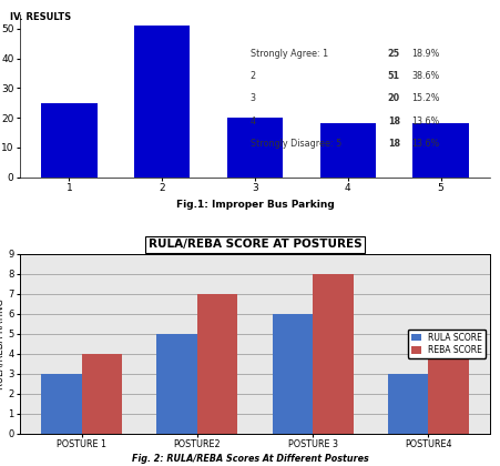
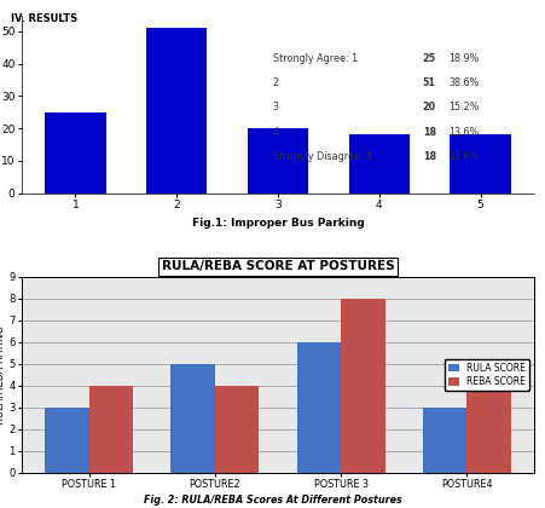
RULA/REBA SCORE AT POSTURES/REBA SCORE/POSTURE2: 7 -> 4
